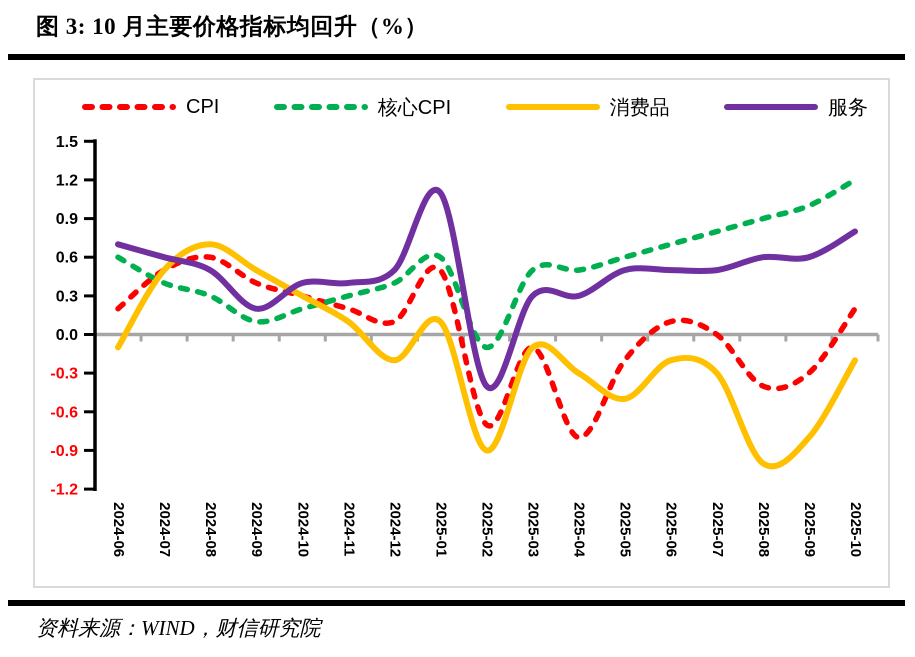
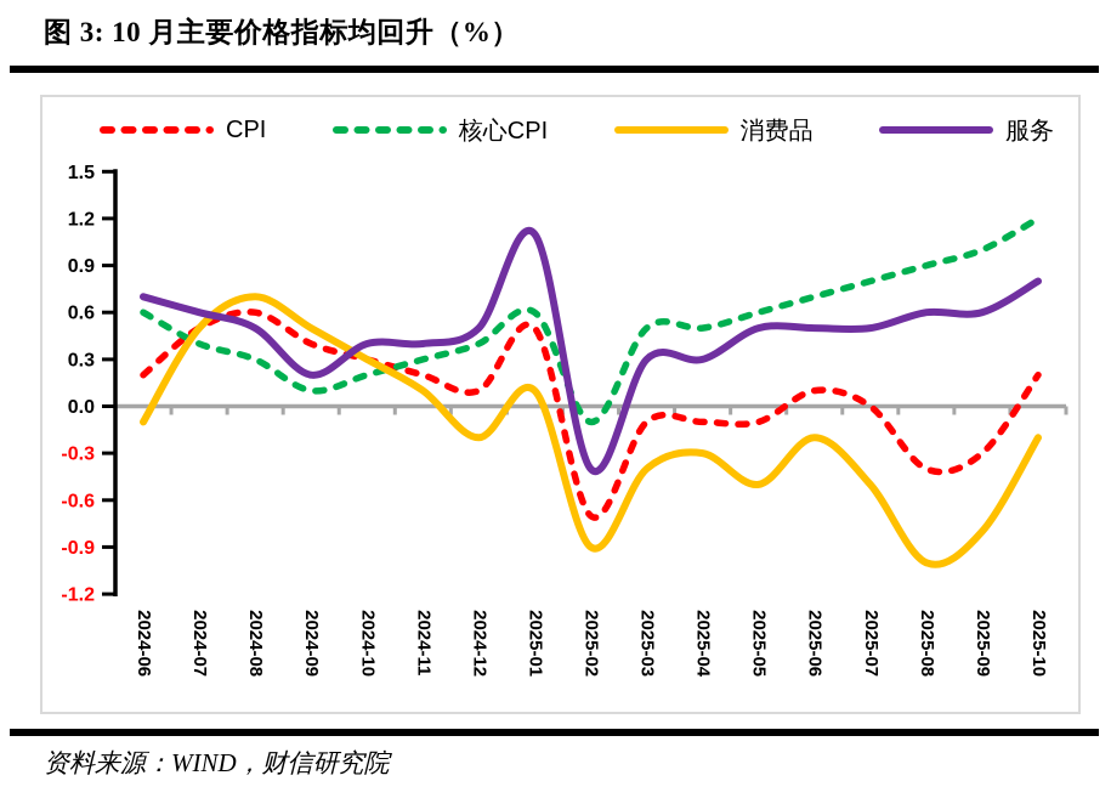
消费品/2025-03: -0.1 -> -0.4
CPI/2025-04: -0.8 -> -0.1
CPI/2025-05: -0.2 -> -0.1
消费品/2025-07: -0.3 -> -0.5
